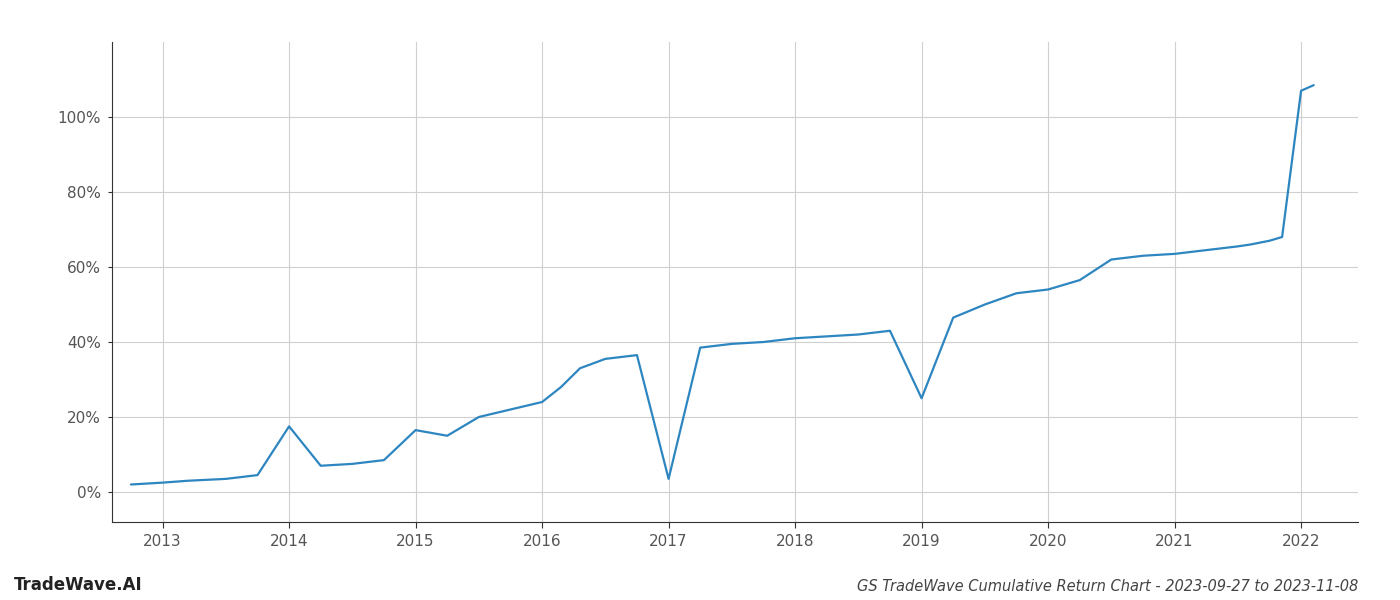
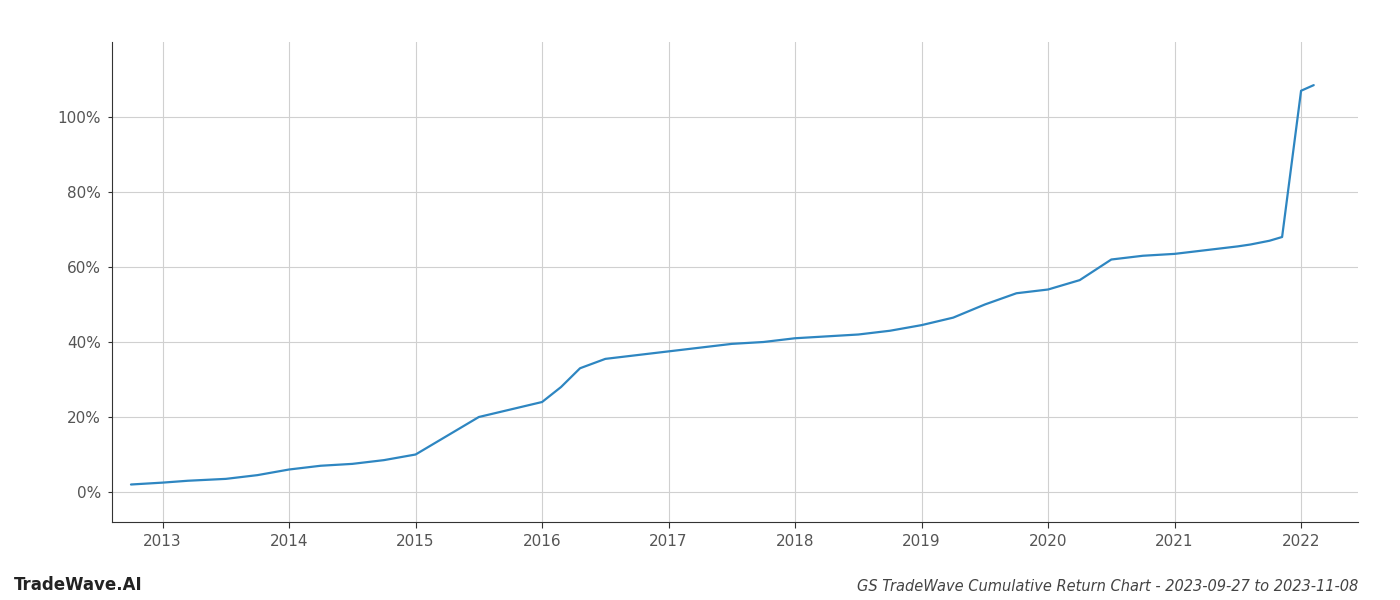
2014: 17.5% -> 6.0%
2015: 16.5% -> 10.0%
2017: 3.5% -> 37.5%
2019: 25.0% -> 44.5%
